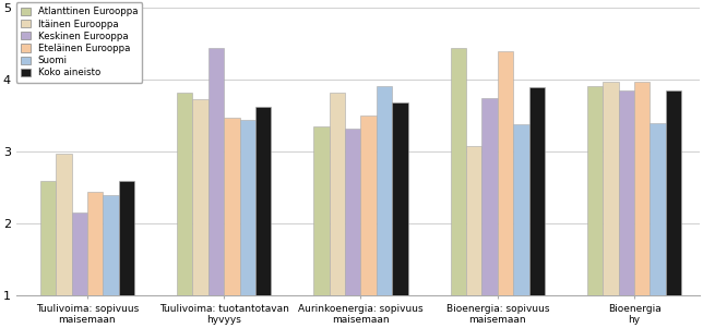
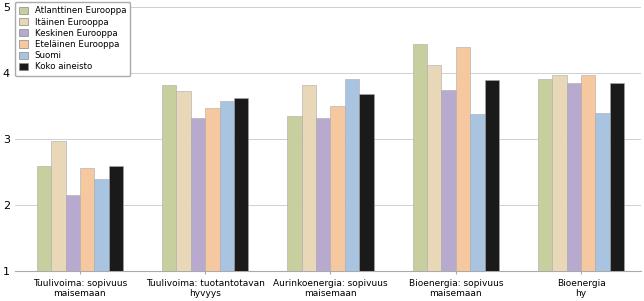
Eteläinen Eurooppa/Tuulivoima: sopivuus maisemaan: 2.44 -> 2.57
Keskinen Eurooppa/Tuulivoima: tuotantotavan hyvyys: 4.44 -> 3.32
Suomi/Tuulivoima: tuotantotavan hyvyys: 3.44 -> 3.58
Itäinen Eurooppa/Bioenergia: sopivuus maisemaan: 3.08 -> 4.12
